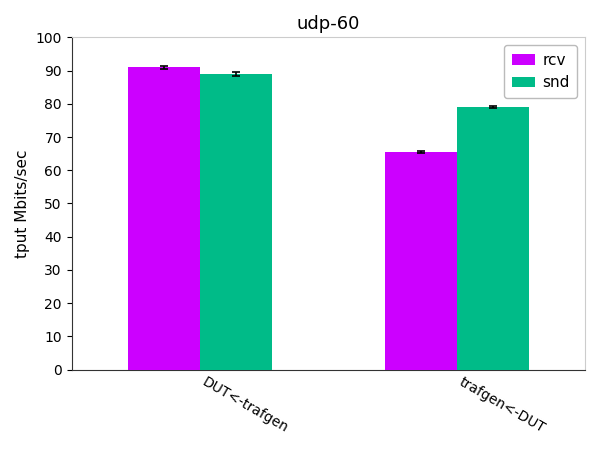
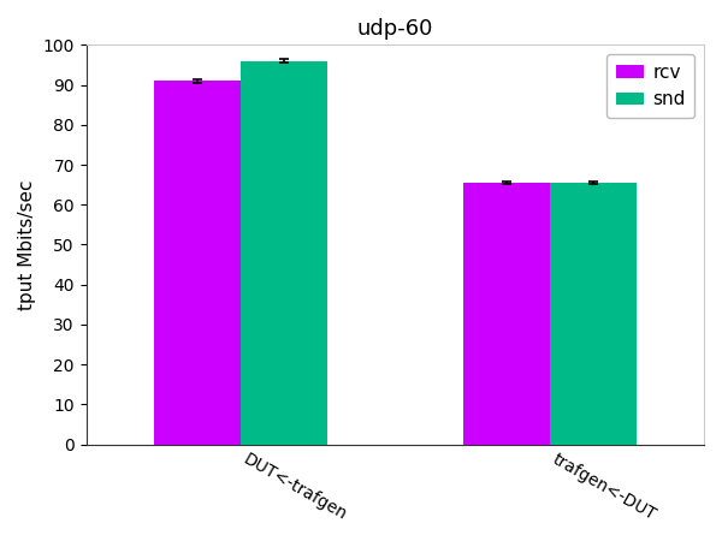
snd/DUT<-trafgen: 89.0 -> 96.0
snd/trafgen<-DUT: 79.0 -> 65.5
